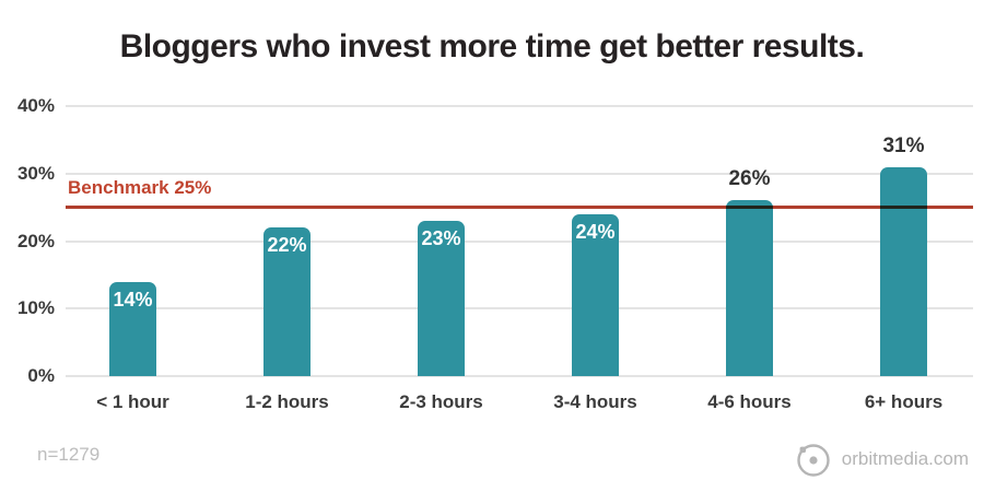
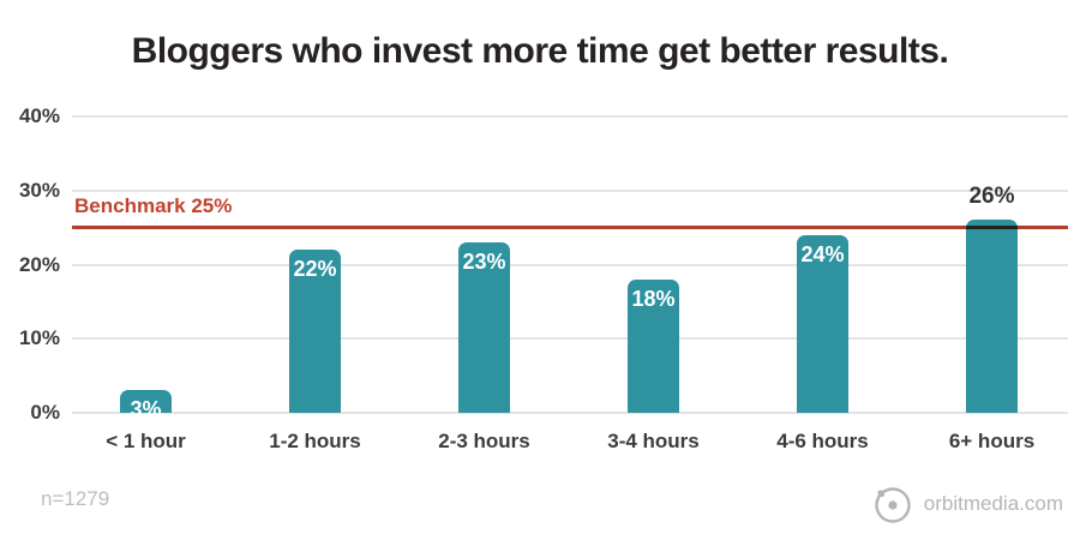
< 1 hour: 14% -> 3%
3-4 hours: 24% -> 18%
4-6 hours: 26% -> 24%
6+ hours: 31% -> 26%
